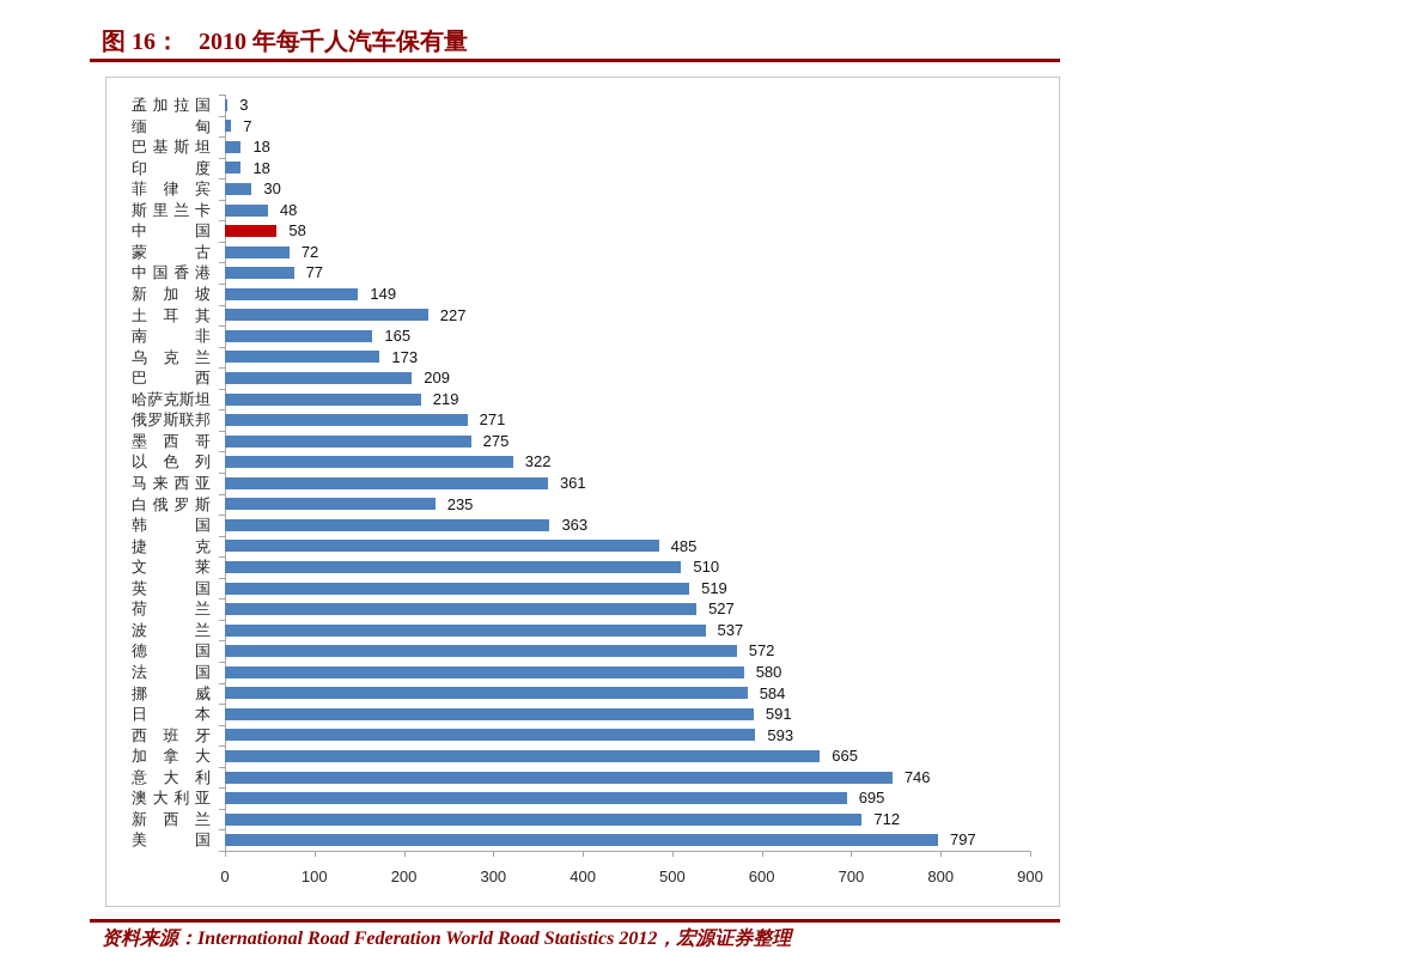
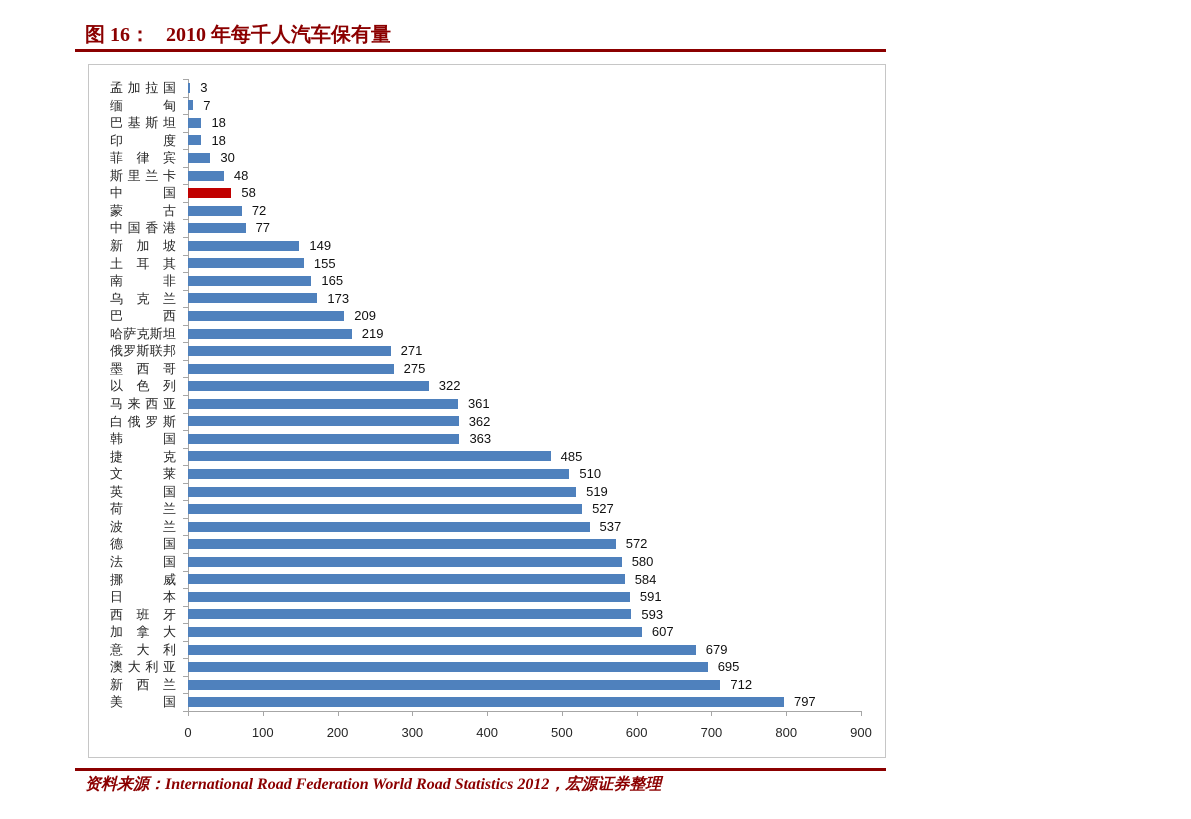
土耳其: 227 -> 155
白俄罗斯: 235 -> 362
加拿大: 665 -> 607
意大利: 746 -> 679
